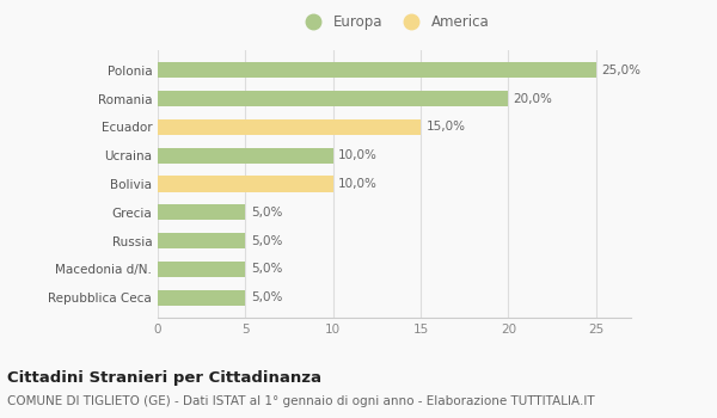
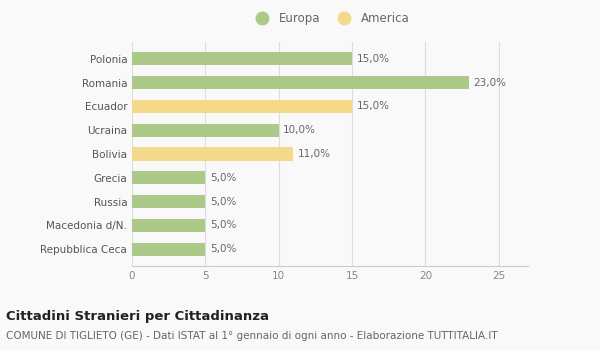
Polonia: 25,0% -> 15,0%
Romania: 20,0% -> 23,0%
Bolivia: 10,0% -> 11,0%
